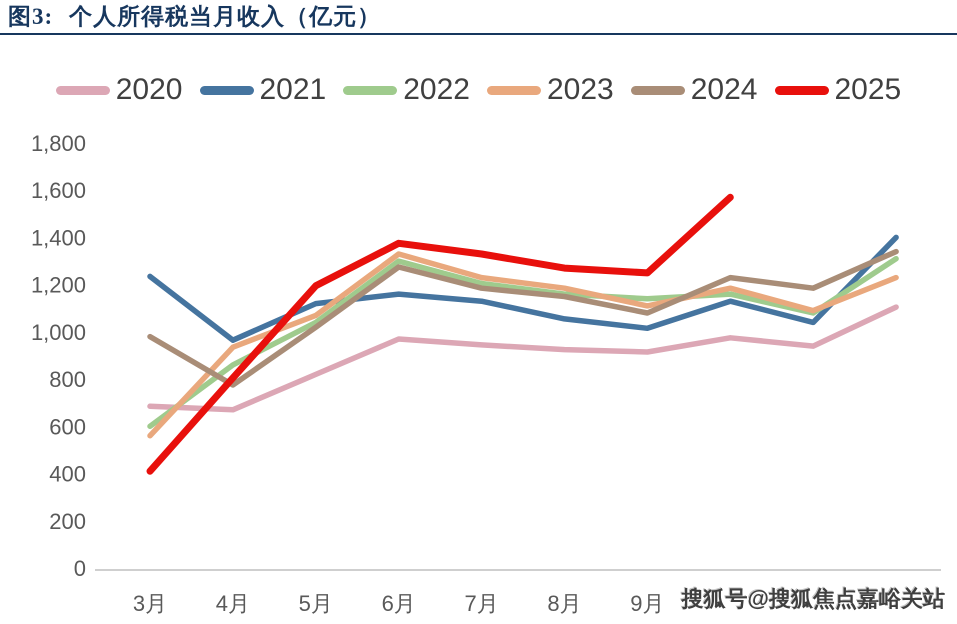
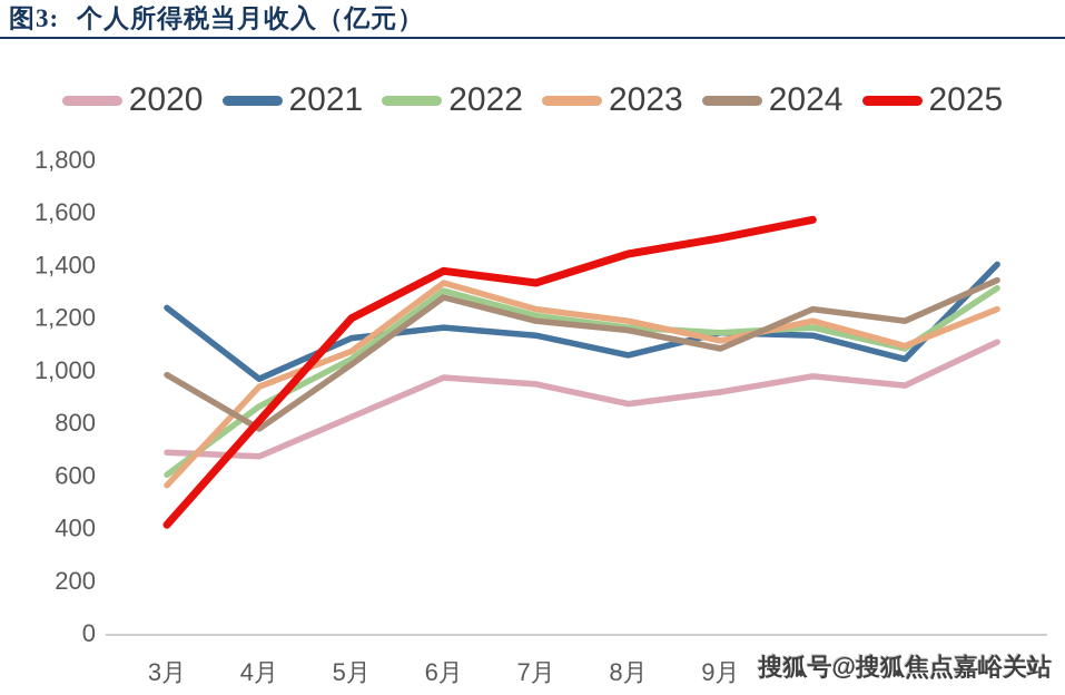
2020/8月: 920 -> 870
2025/8月: 1270 -> 1440
2021/9月: 1020 -> 1140
2025/9月: 1250 -> 1500
